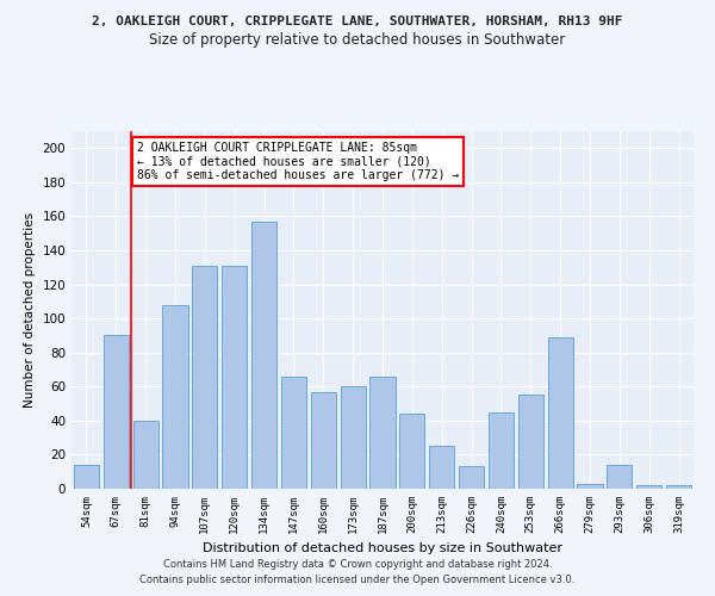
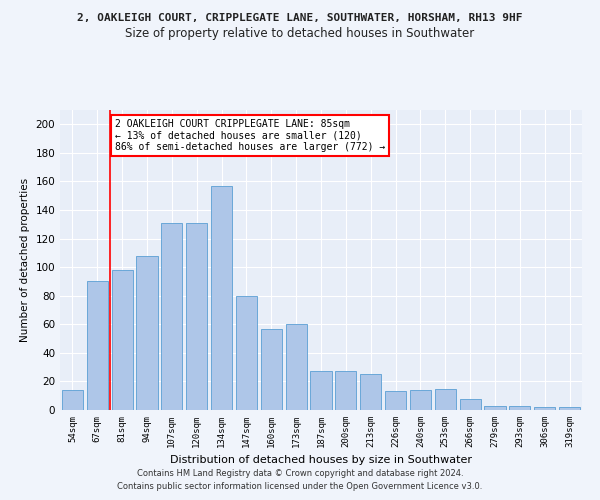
81sqm: 40 -> 98
147sqm: 66 -> 80
187sqm: 66 -> 27
200sqm: 44 -> 27
240sqm: 45 -> 14
253sqm: 55 -> 15
266sqm: 89 -> 8
293sqm: 14 -> 3
